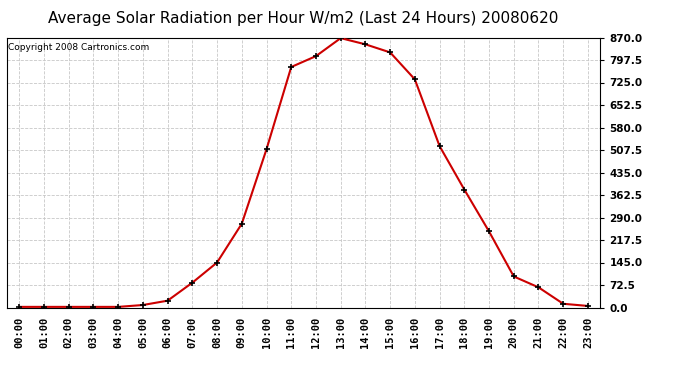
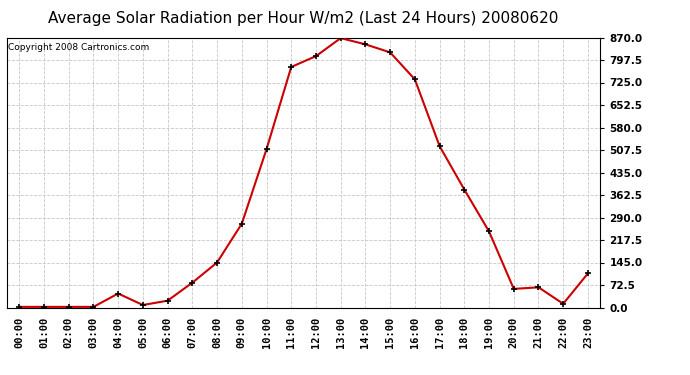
04:00: 2 -> 45
20:00: 100 -> 60
23:00: 5 -> 110
